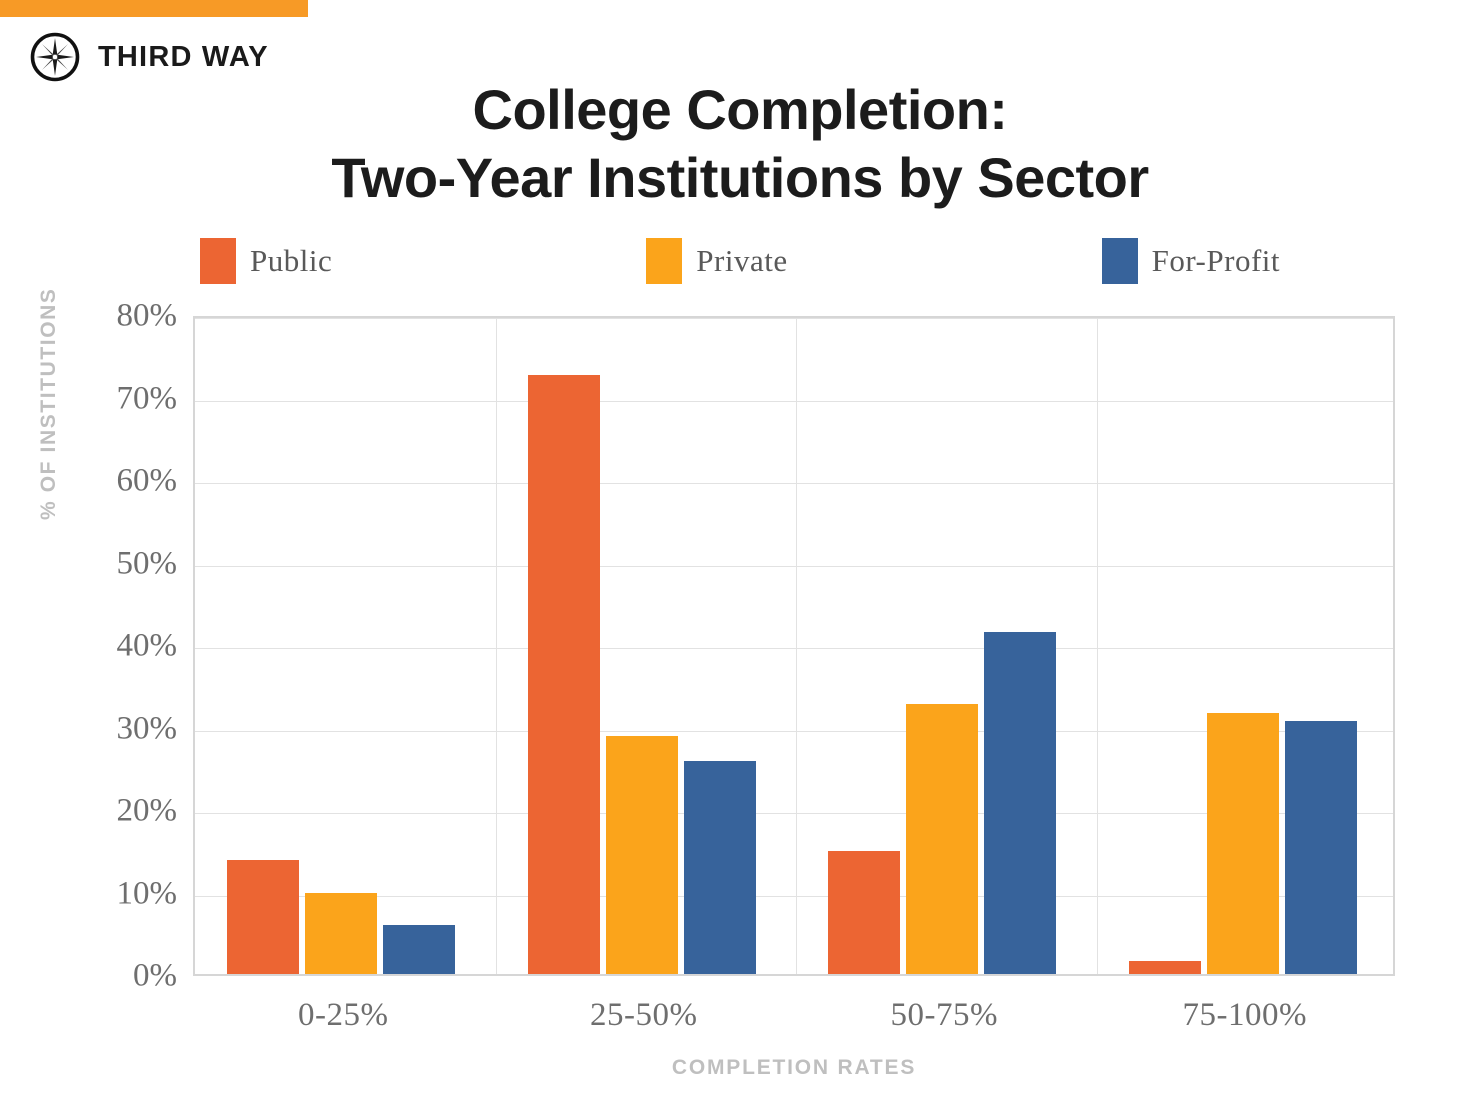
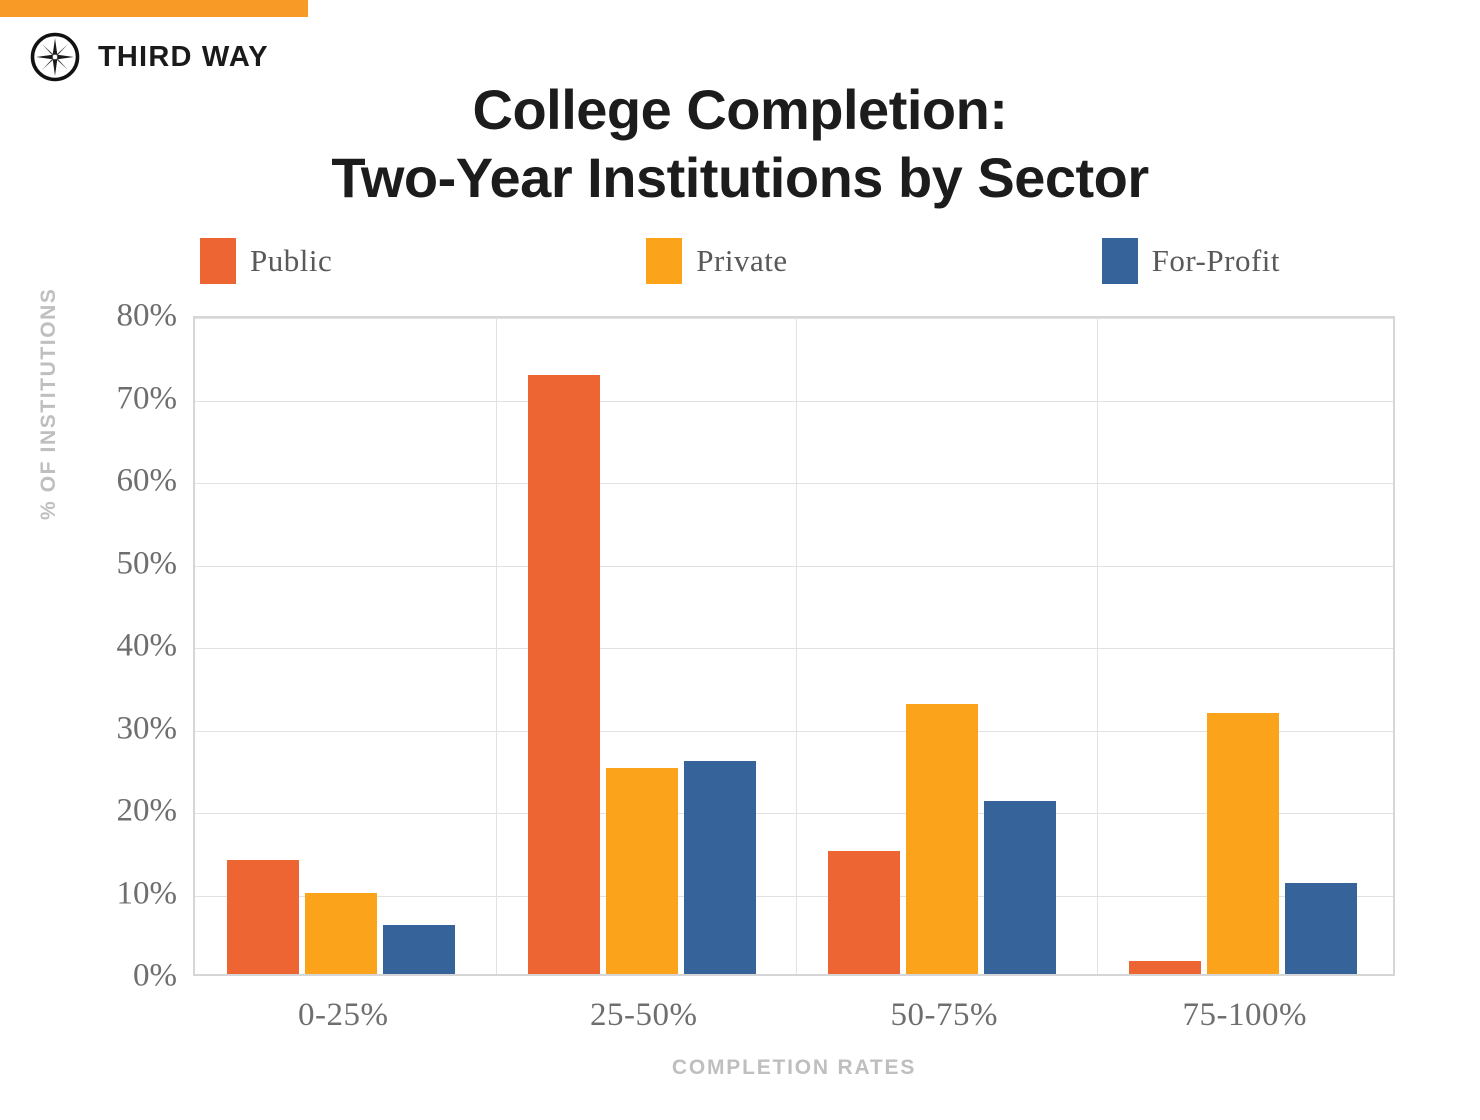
Private/25-50%: 29% -> 25%
For-Profit/50-75%: 42% -> 21%
For-Profit/75-100%: 31% -> 11%
